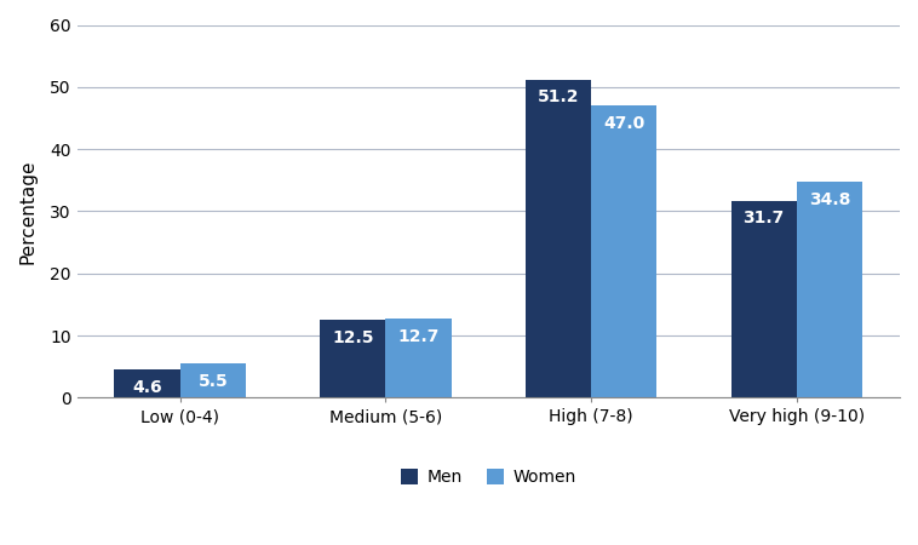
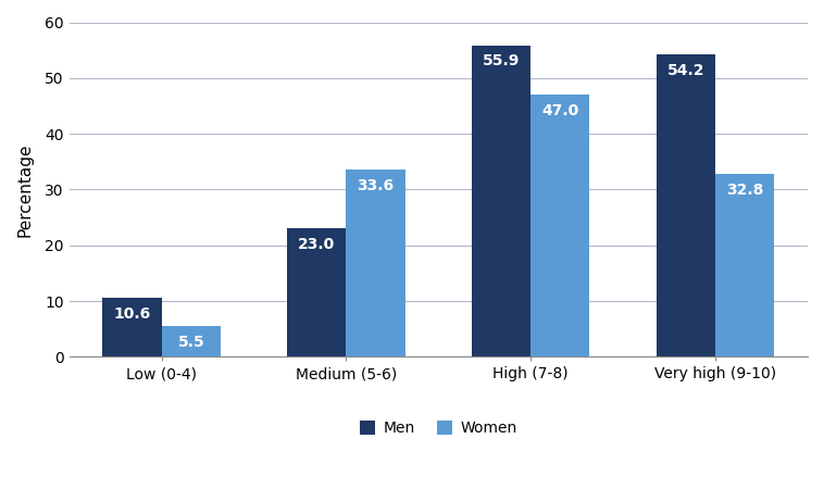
Men/Low (0-4): 4.6 -> 10.6
Men/Medium (5-6): 12.5 -> 23.0
Women/Medium (5-6): 12.7 -> 33.6
Men/High (7-8): 51.2 -> 55.9
Men/Very high (9-10): 31.7 -> 54.2
Women/Very high (9-10): 34.8 -> 32.8
